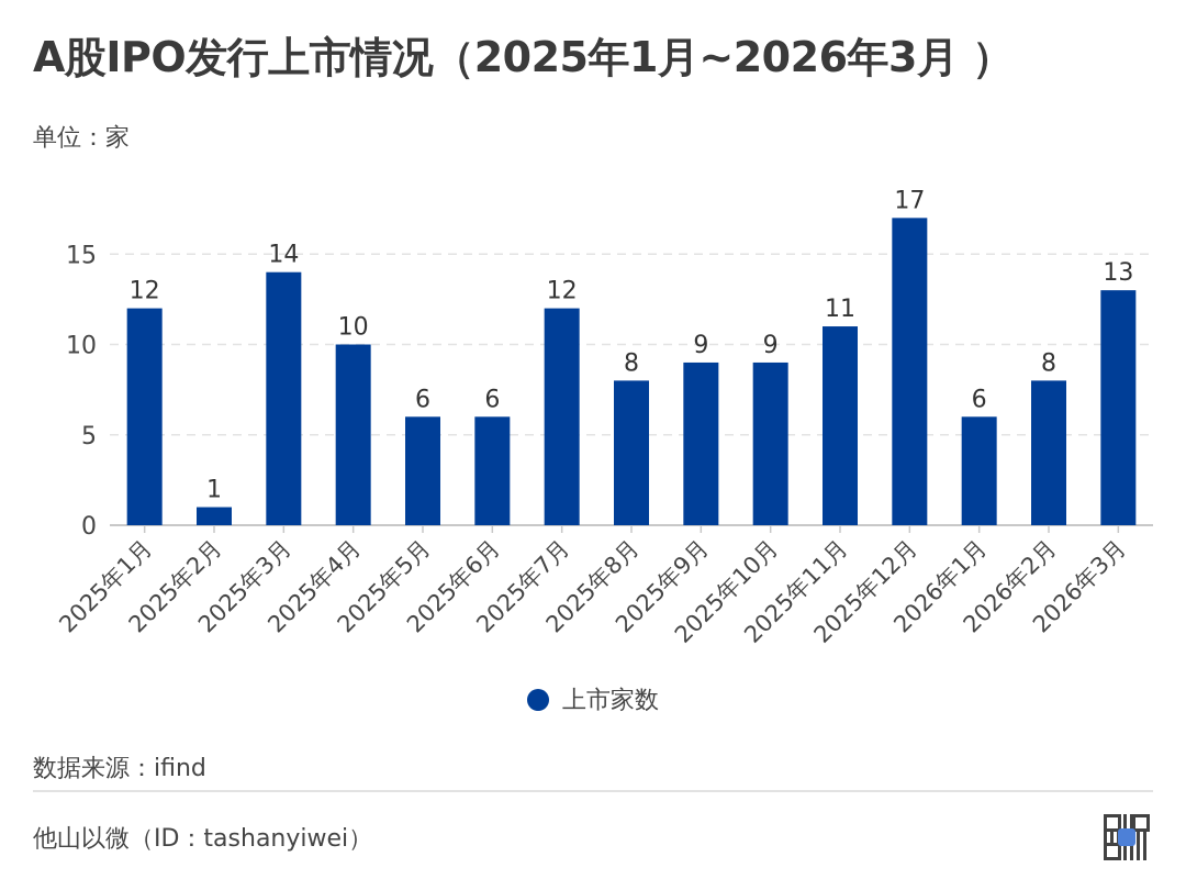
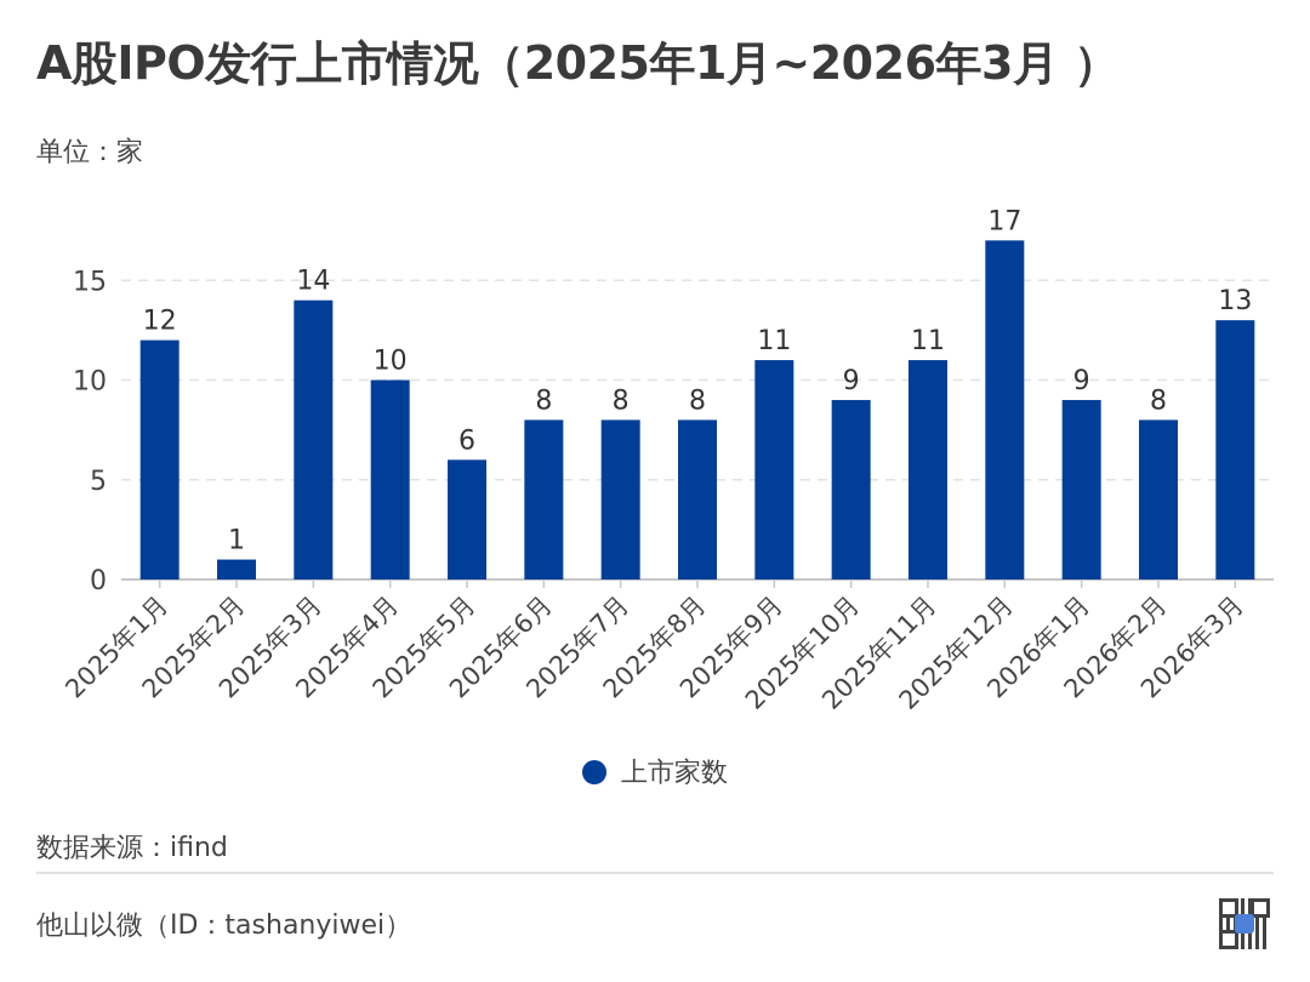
2025年6月: 6 -> 8
2025年7月: 12 -> 8
2025年9月: 9 -> 11
2026年1月: 6 -> 9
